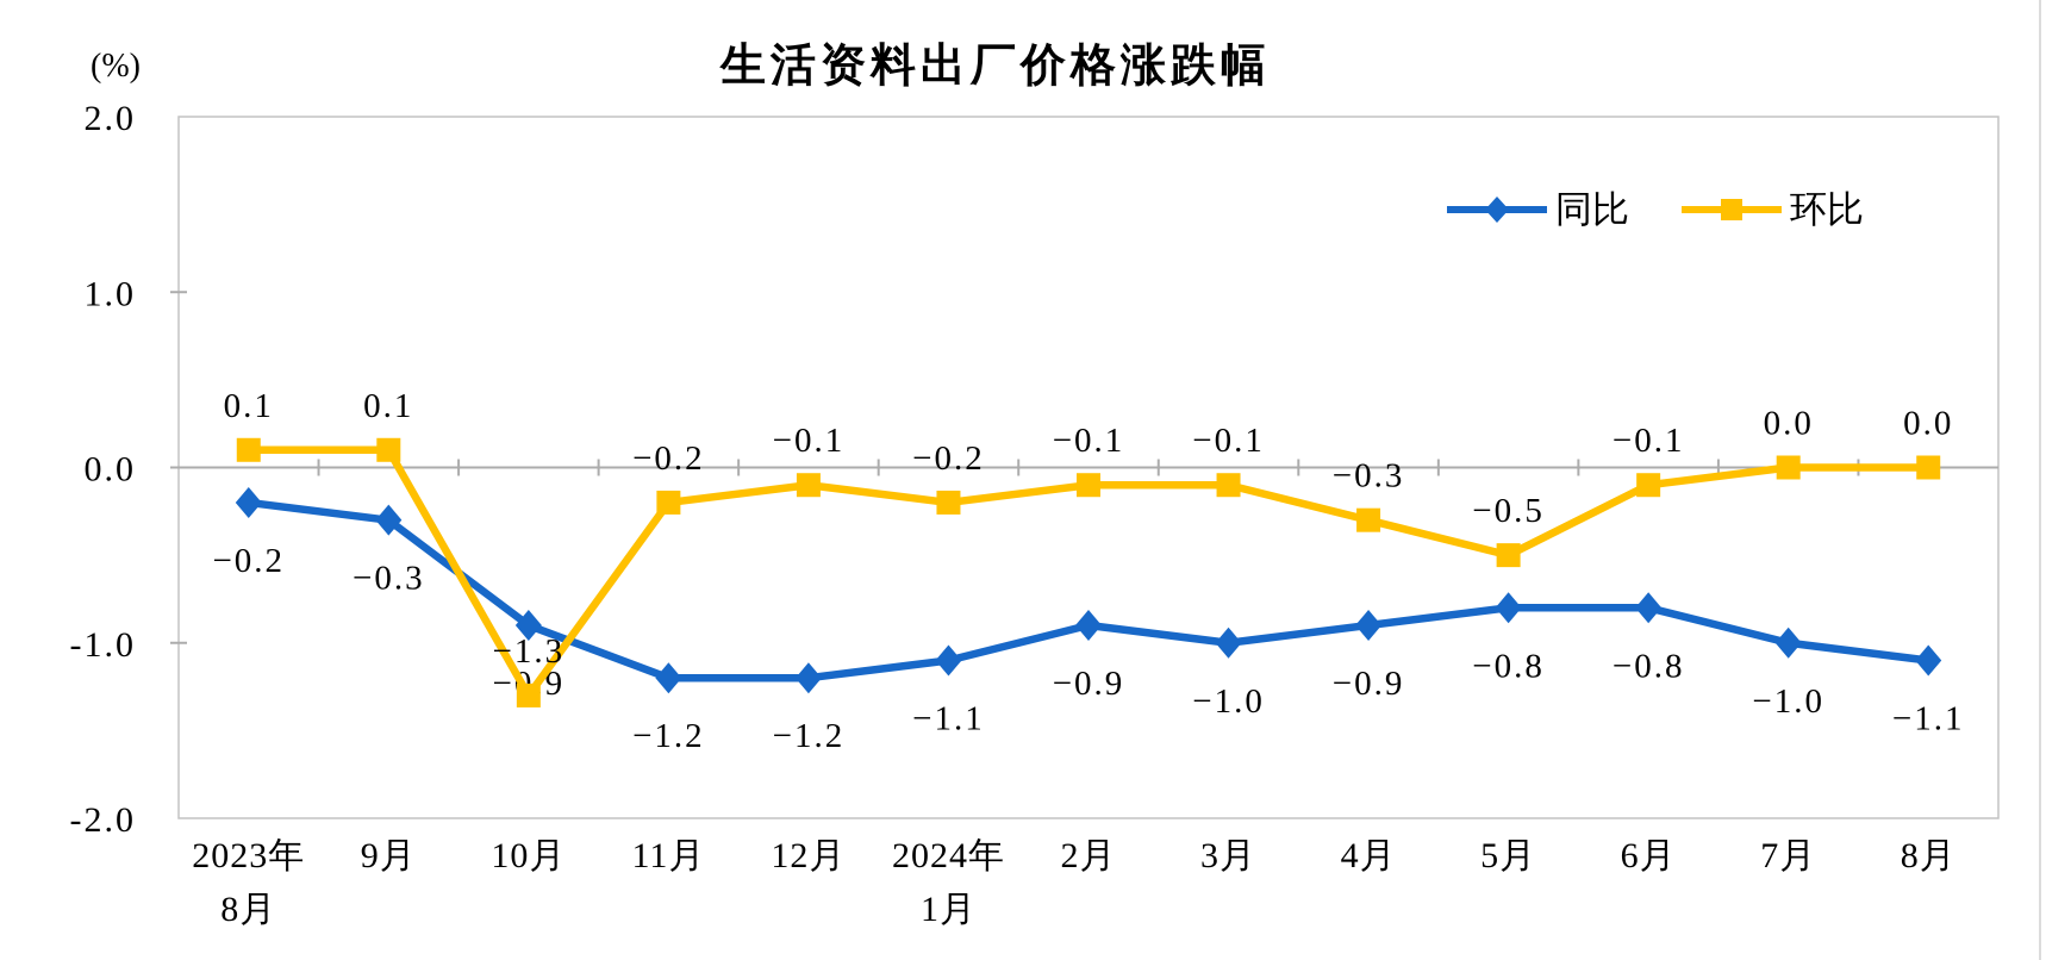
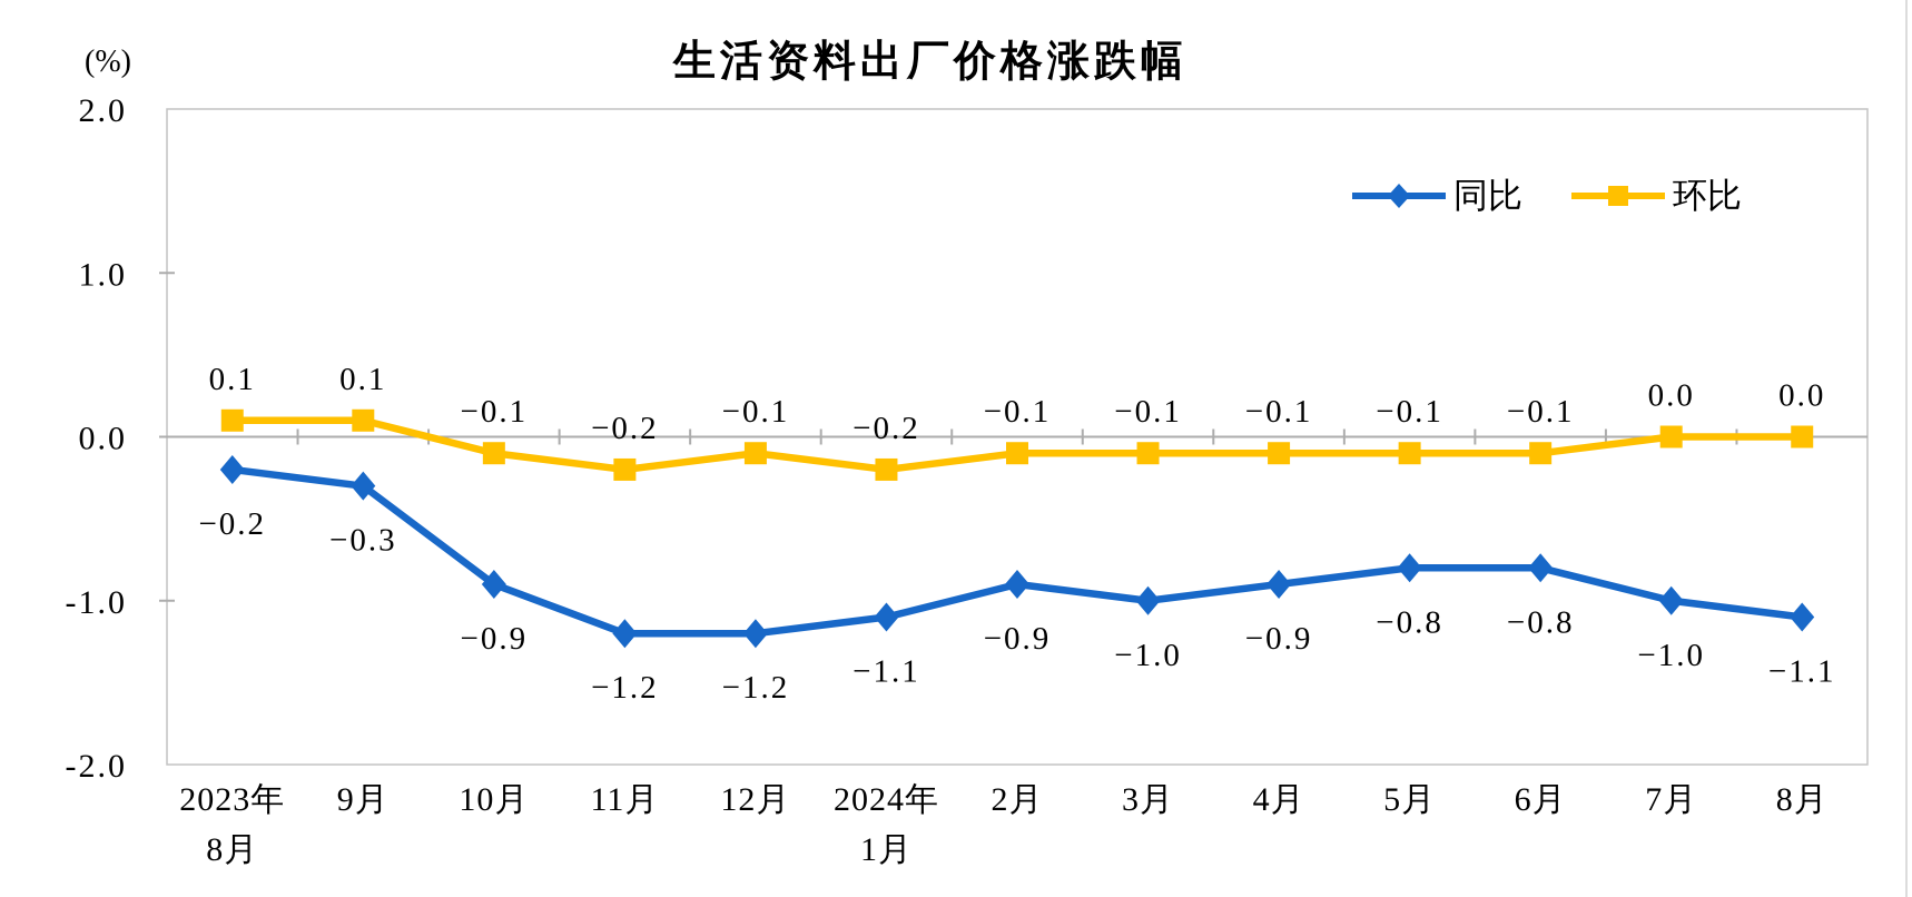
环比/10月: −1.3 -> −0.1
环比/4月: −0.3 -> −0.1
环比/5月: −0.5 -> −0.1
